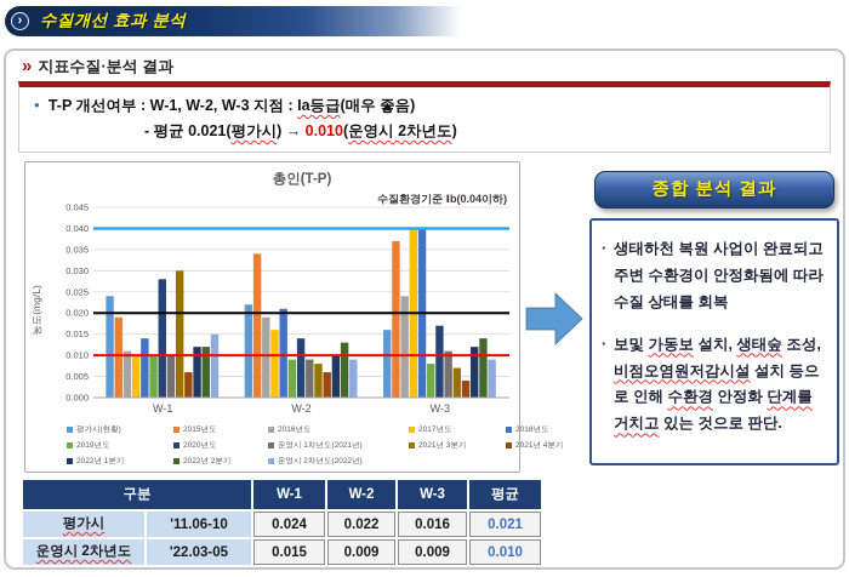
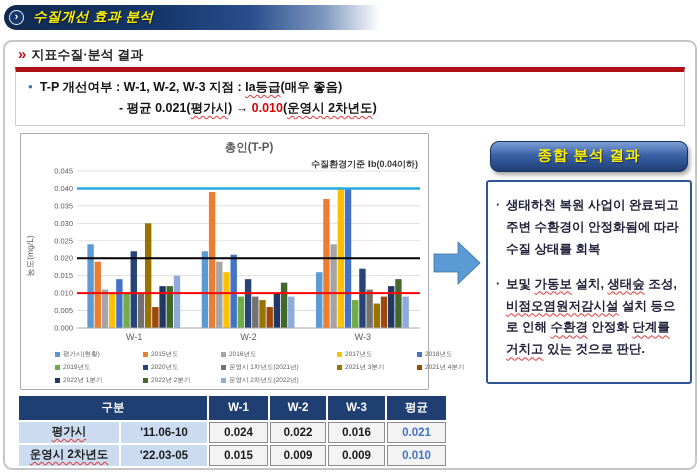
2020년도/W-1: 0.028 -> 0.022
2015년도/W-2: 0.034 -> 0.039
2021년 4분기/W-3: 0.004 -> 0.009
